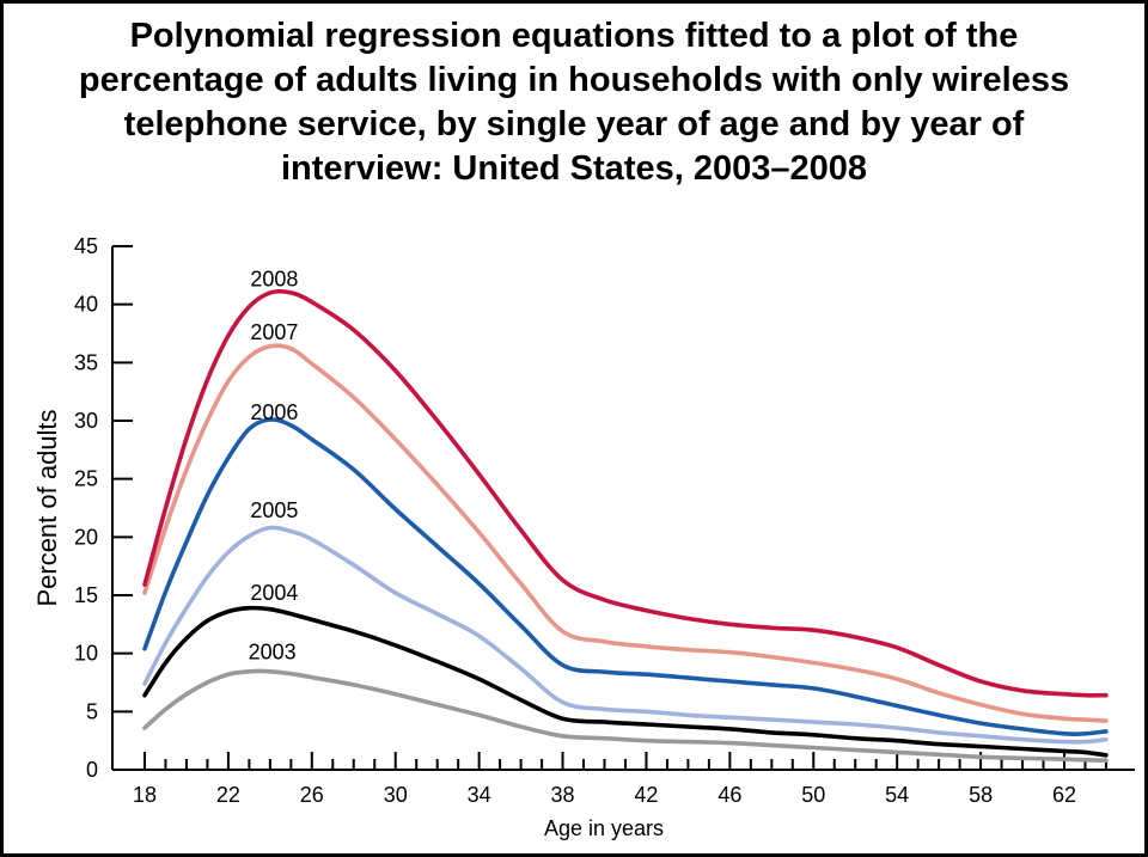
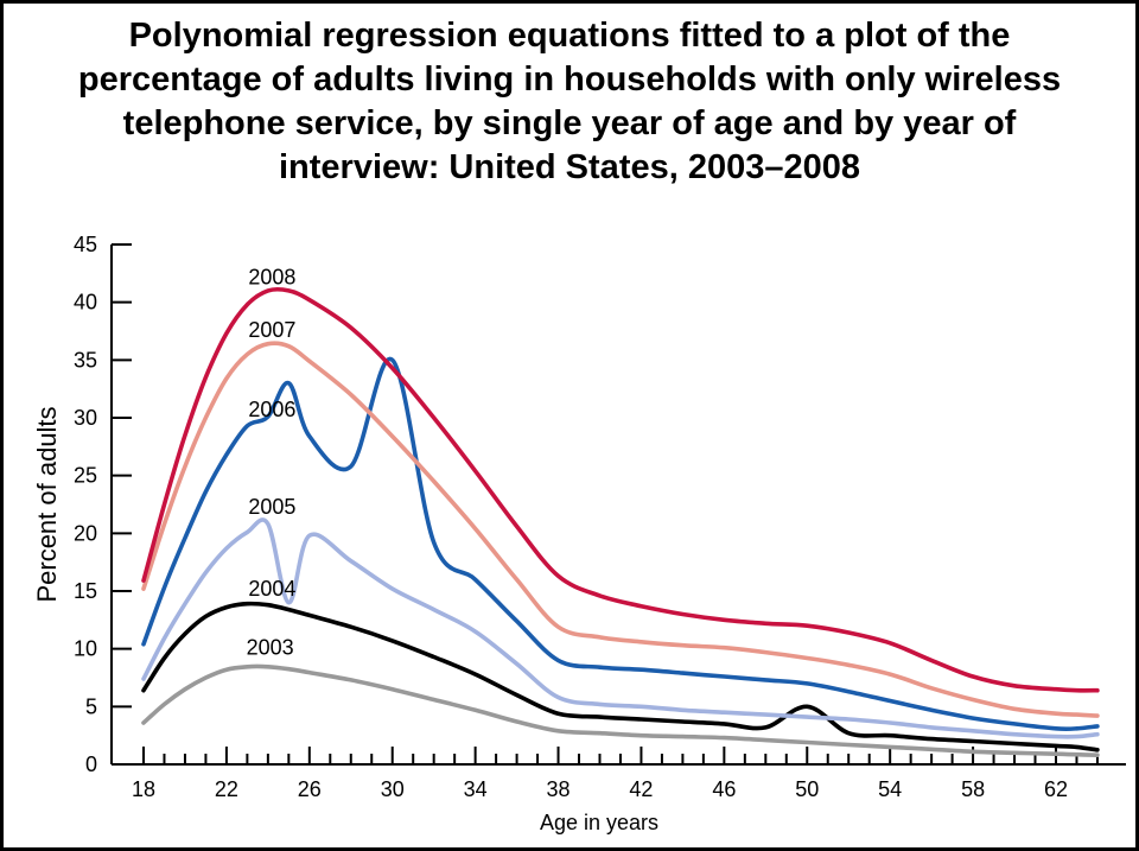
2006/25: 30 -> 33
2005/25: 20 -> 14
2006/30: 22 -> 35
2004/50: 3 -> 5
